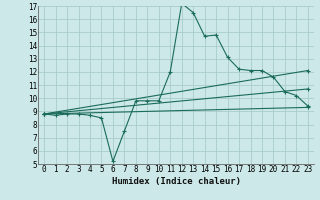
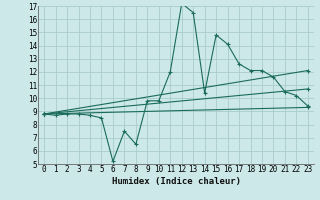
8: 9.8 -> 6.5
14: 14.7 -> 10.4
16: 13.1 -> 14.1
17: 12.2 -> 12.6
